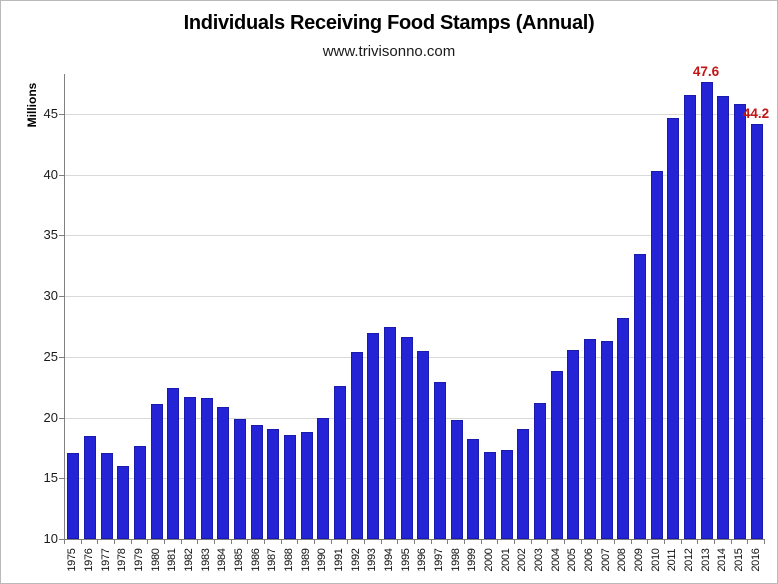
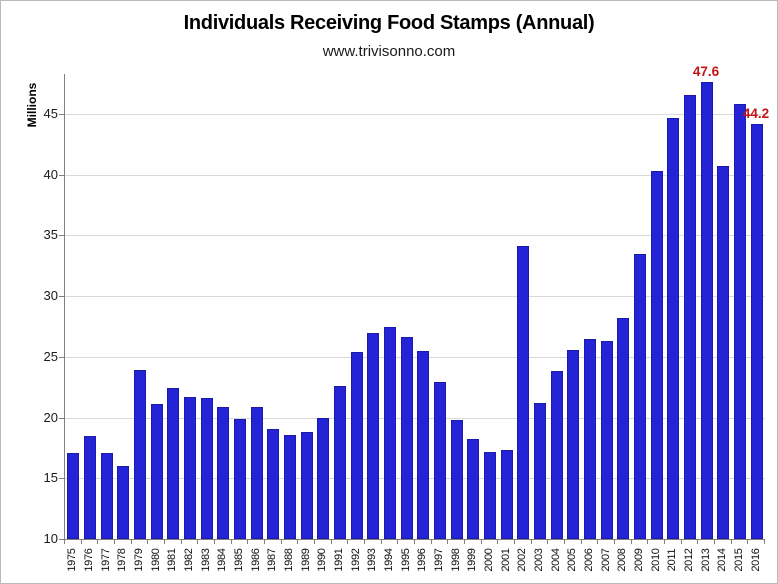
1979: 17.7 -> 23.9
1986: 19.4 -> 20.9
2002: 19.1 -> 34.1
2014: 46.5 -> 40.7
